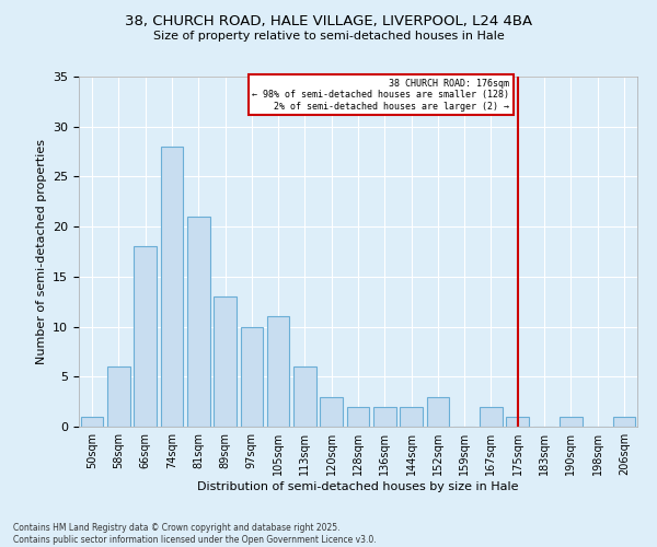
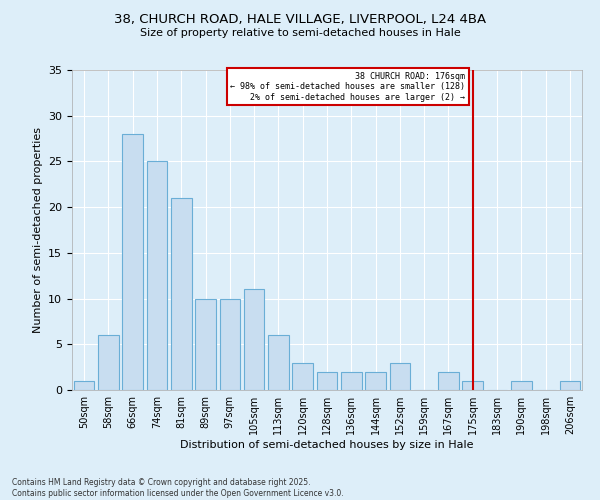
66sqm: 18 -> 28
74sqm: 28 -> 25
89sqm: 13 -> 10
